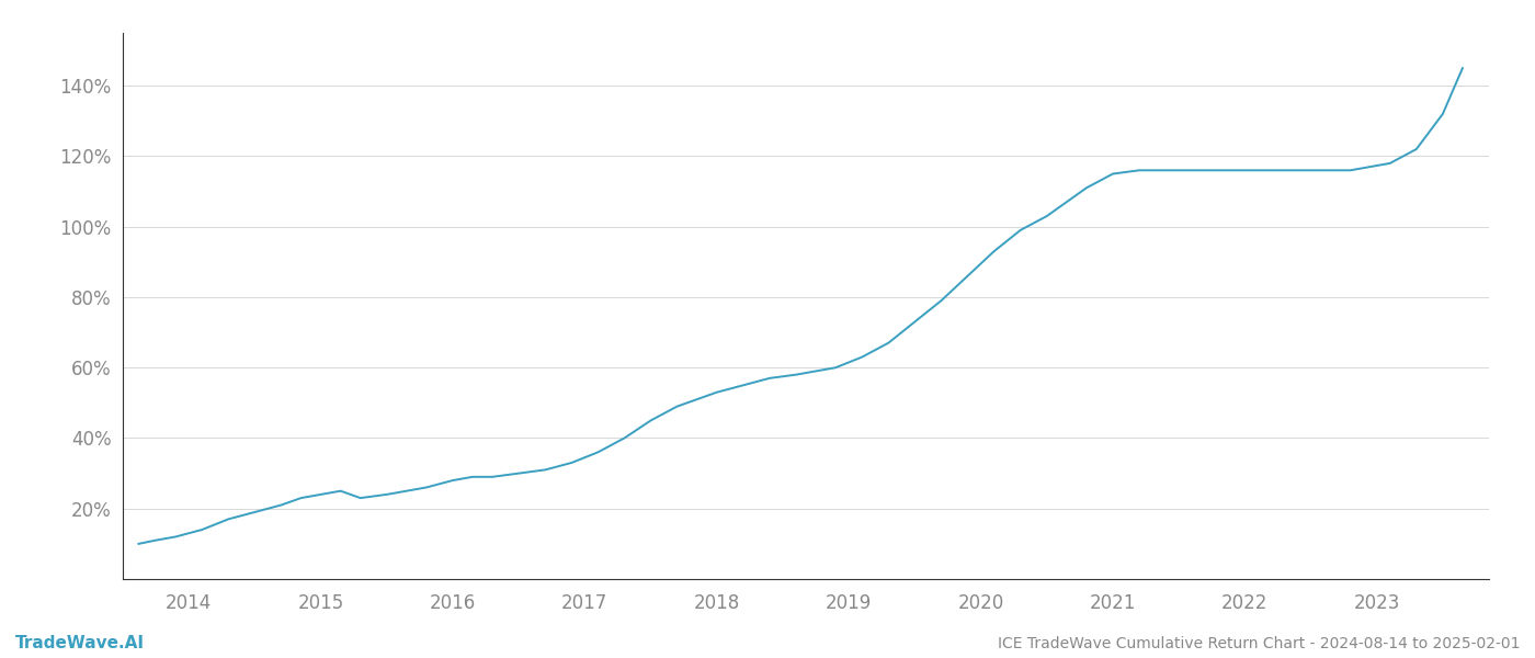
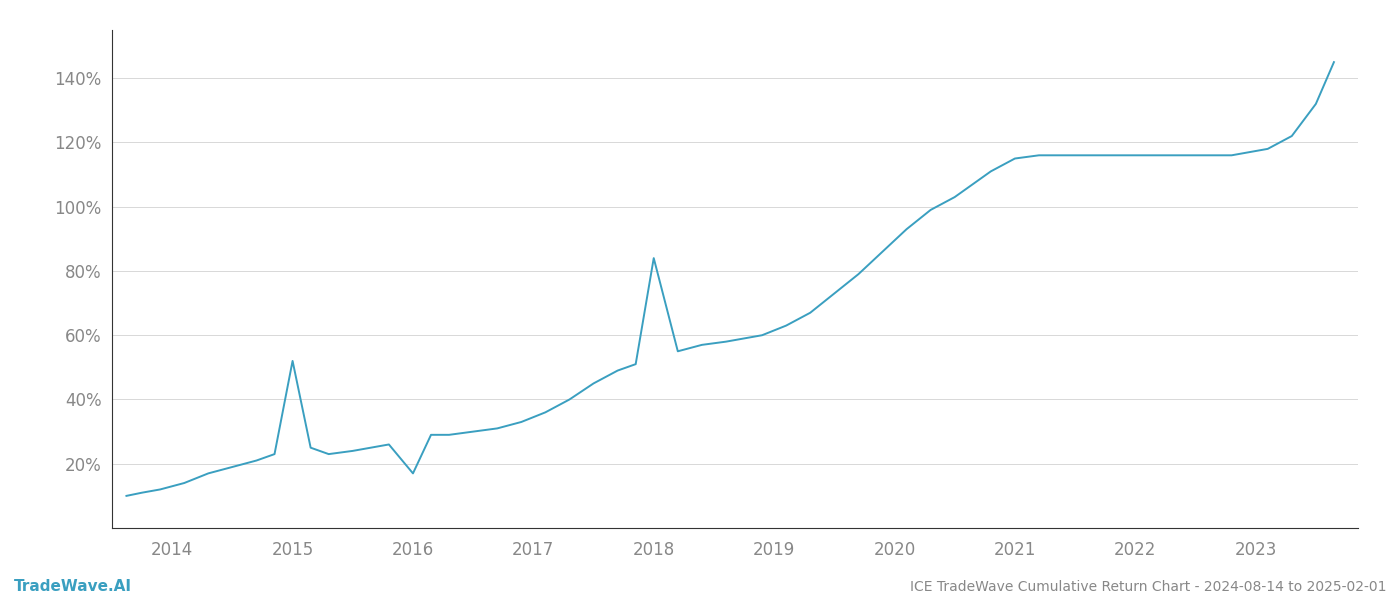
2015: 24% -> 52%
2016: 28% -> 17%
2018: 53% -> 84%
